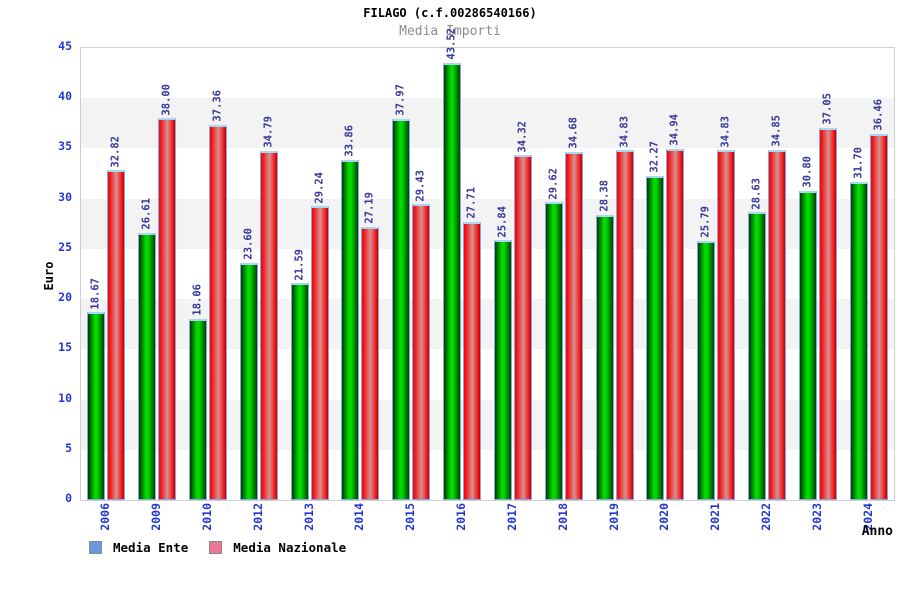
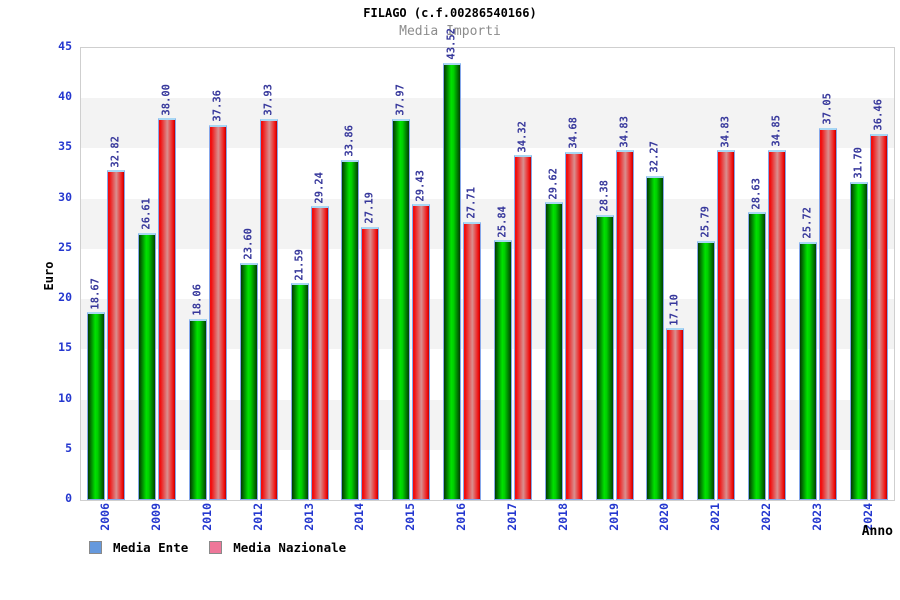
Media Nazionale/2012: 34.79 -> 37.93
Media Nazionale/2020: 34.94 -> 17.10
Media Ente/2023: 30.80 -> 25.72
